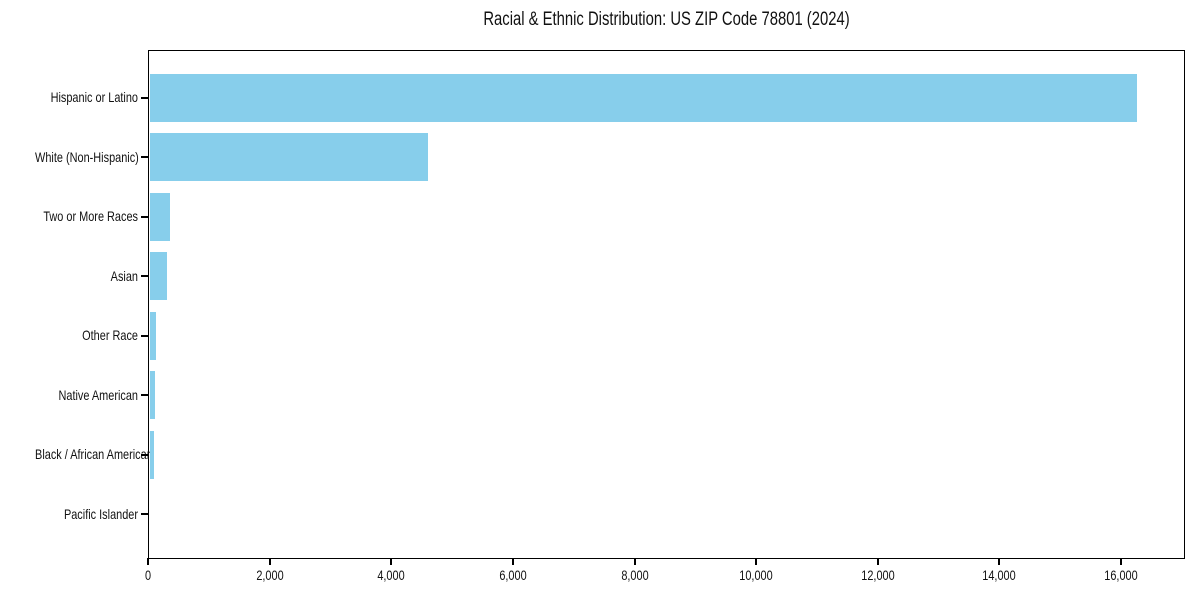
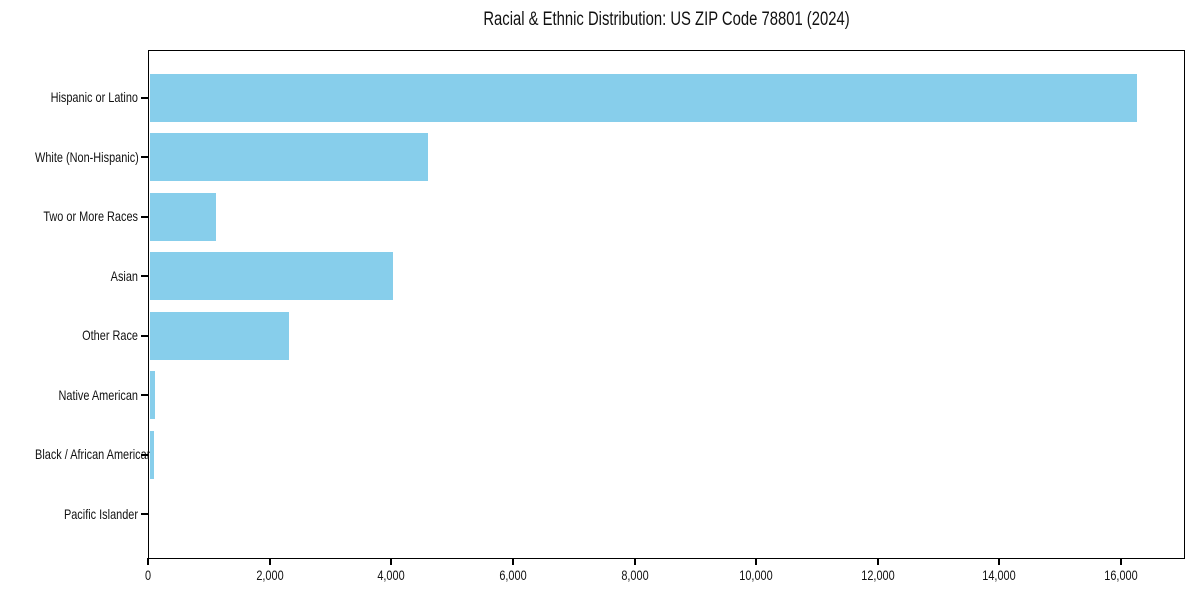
Two or More Races: 300 -> 1100
Asian: 300 -> 4000
Other Race: 100 -> 2300
